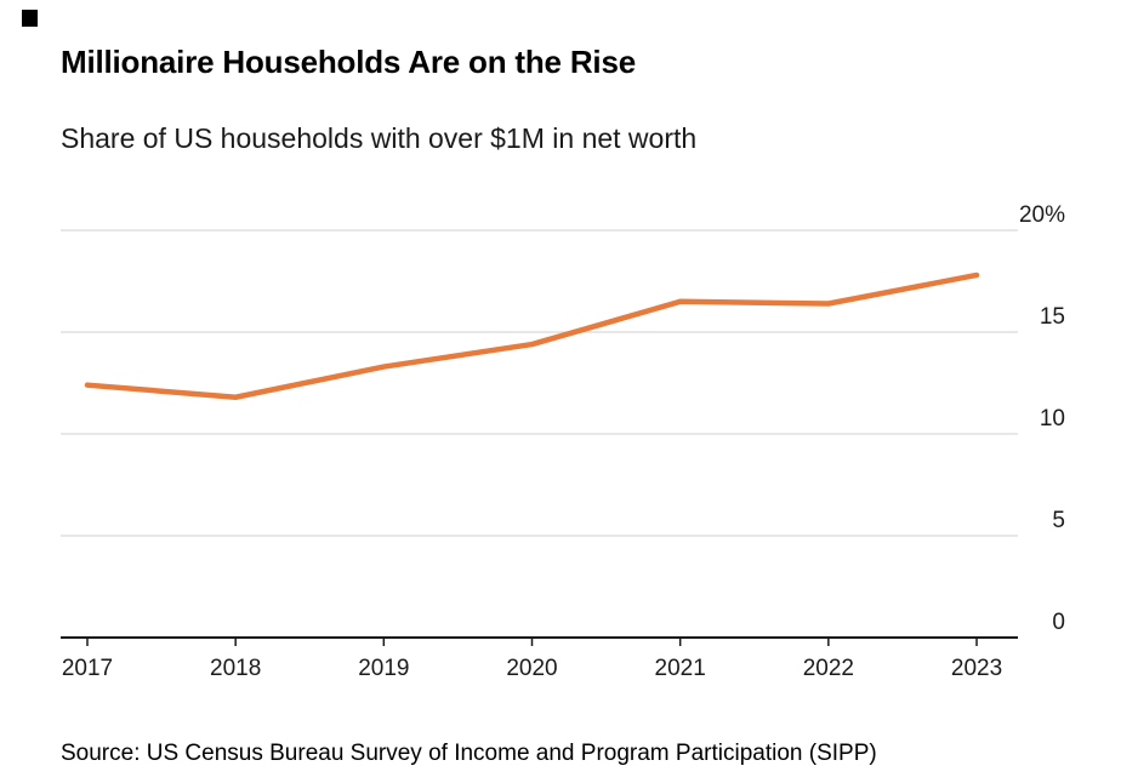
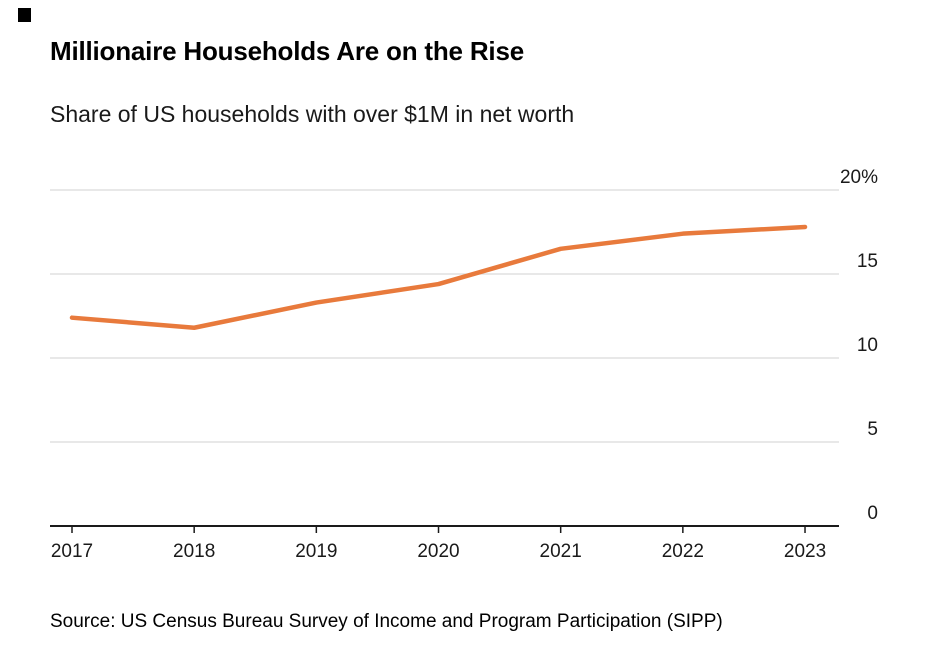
2022: 16.4% -> 17.4%
